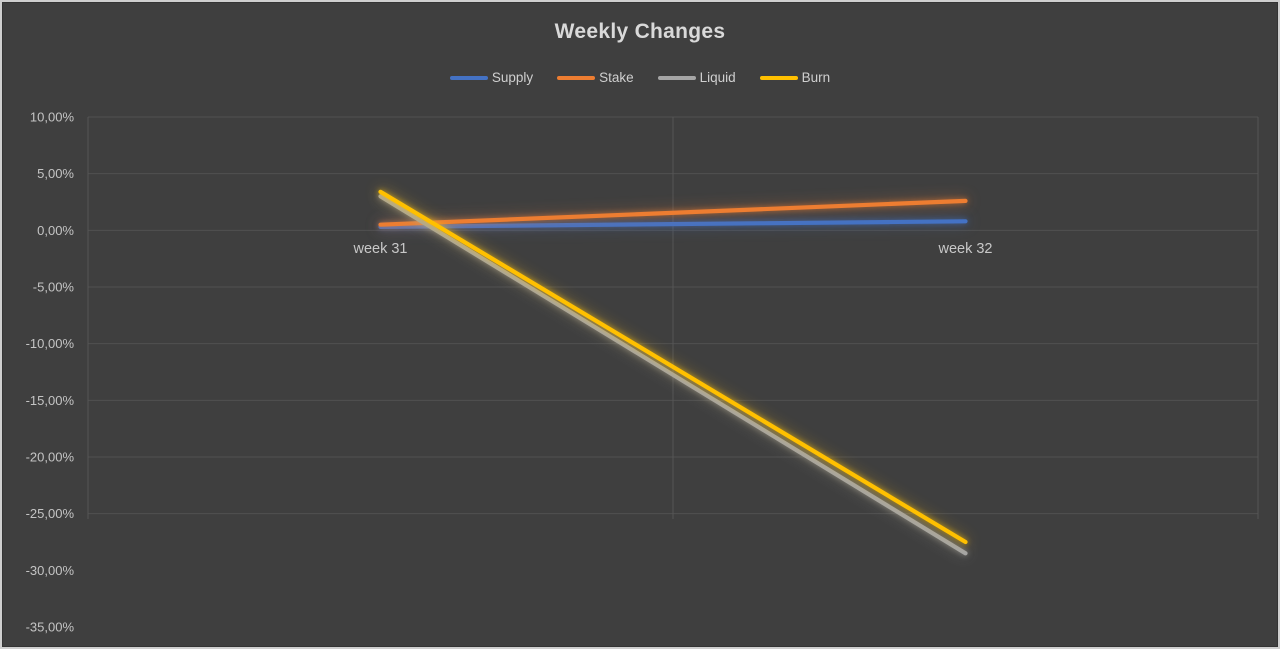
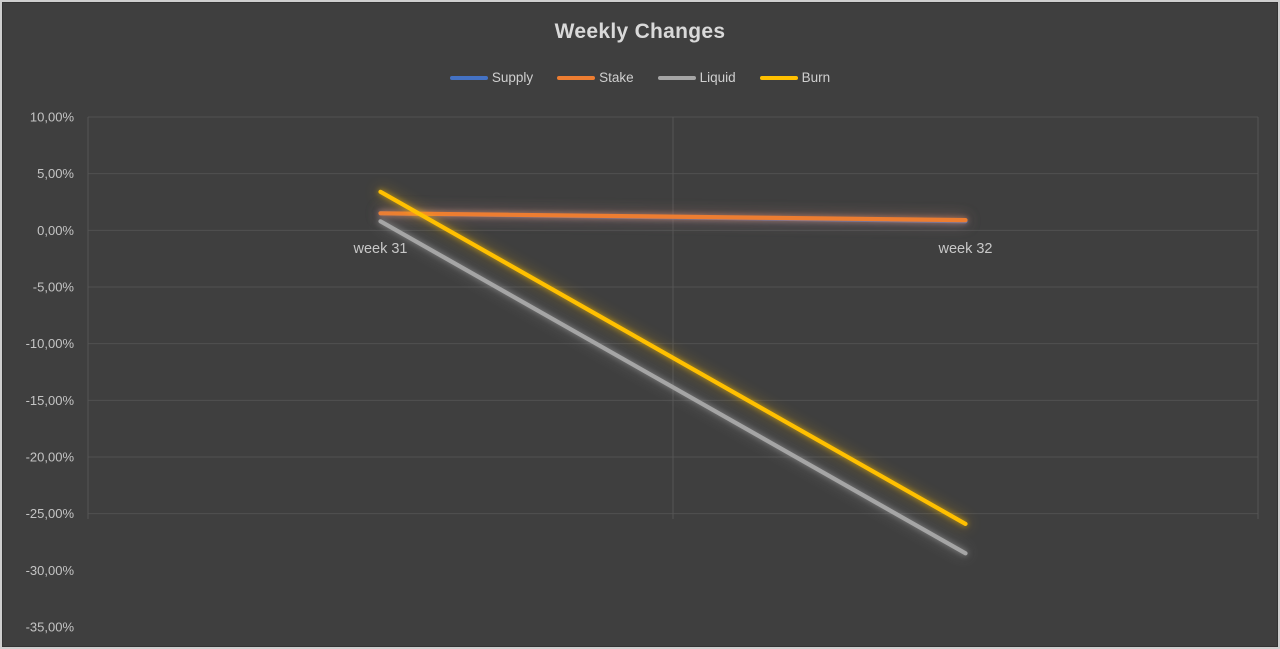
Supply/week 31: 0,3% -> 1,5%
Stake/week 31: 0,5% -> 1,5%
Liquid/week 31: 3,0% -> 0,8%
Stake/week 32: 2,6% -> 0,9%
Burn/week 32: -27,5% -> -25,9%
